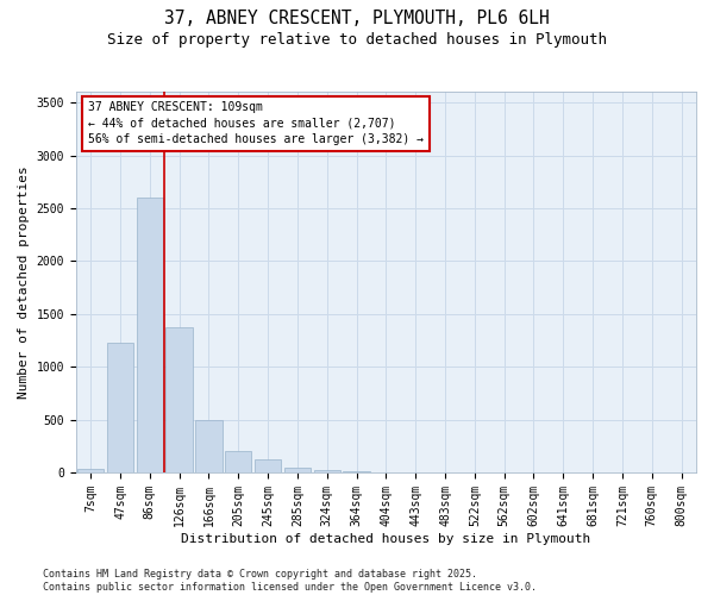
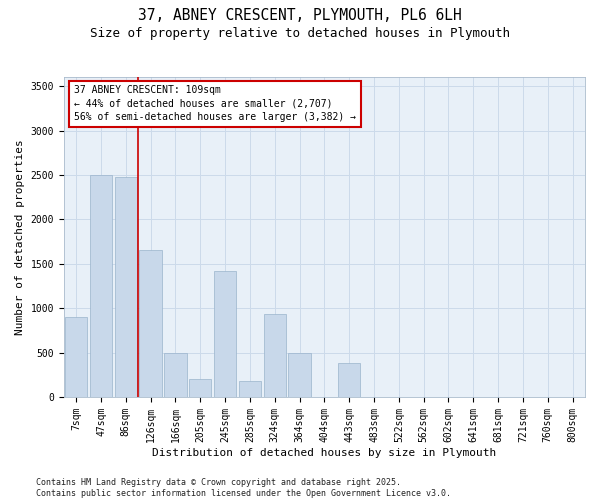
7sqm: 30 -> 900
47sqm: 1230 -> 2500
86sqm: 2600 -> 2480
126sqm: 1370 -> 1660
245sqm: 120 -> 1420
285sqm: 50 -> 180
324sqm: 20 -> 940
364sqm: 10 -> 500
443sqm: 0 -> 380
